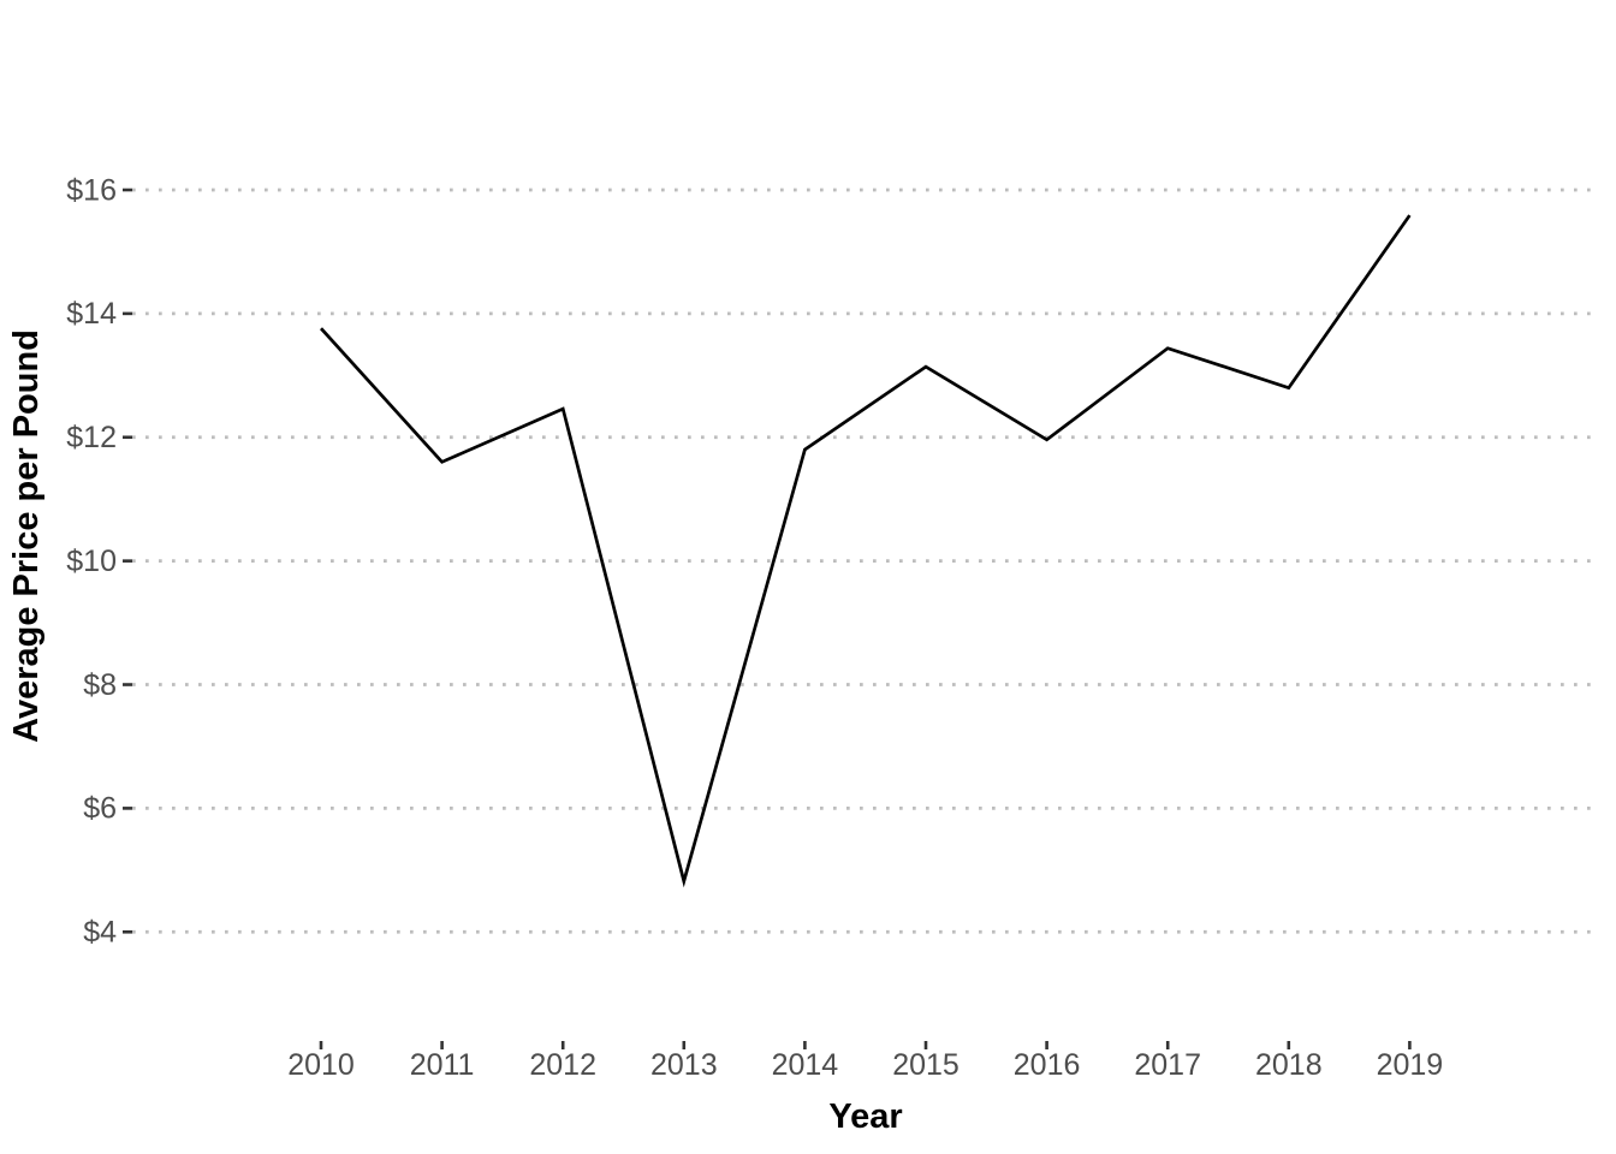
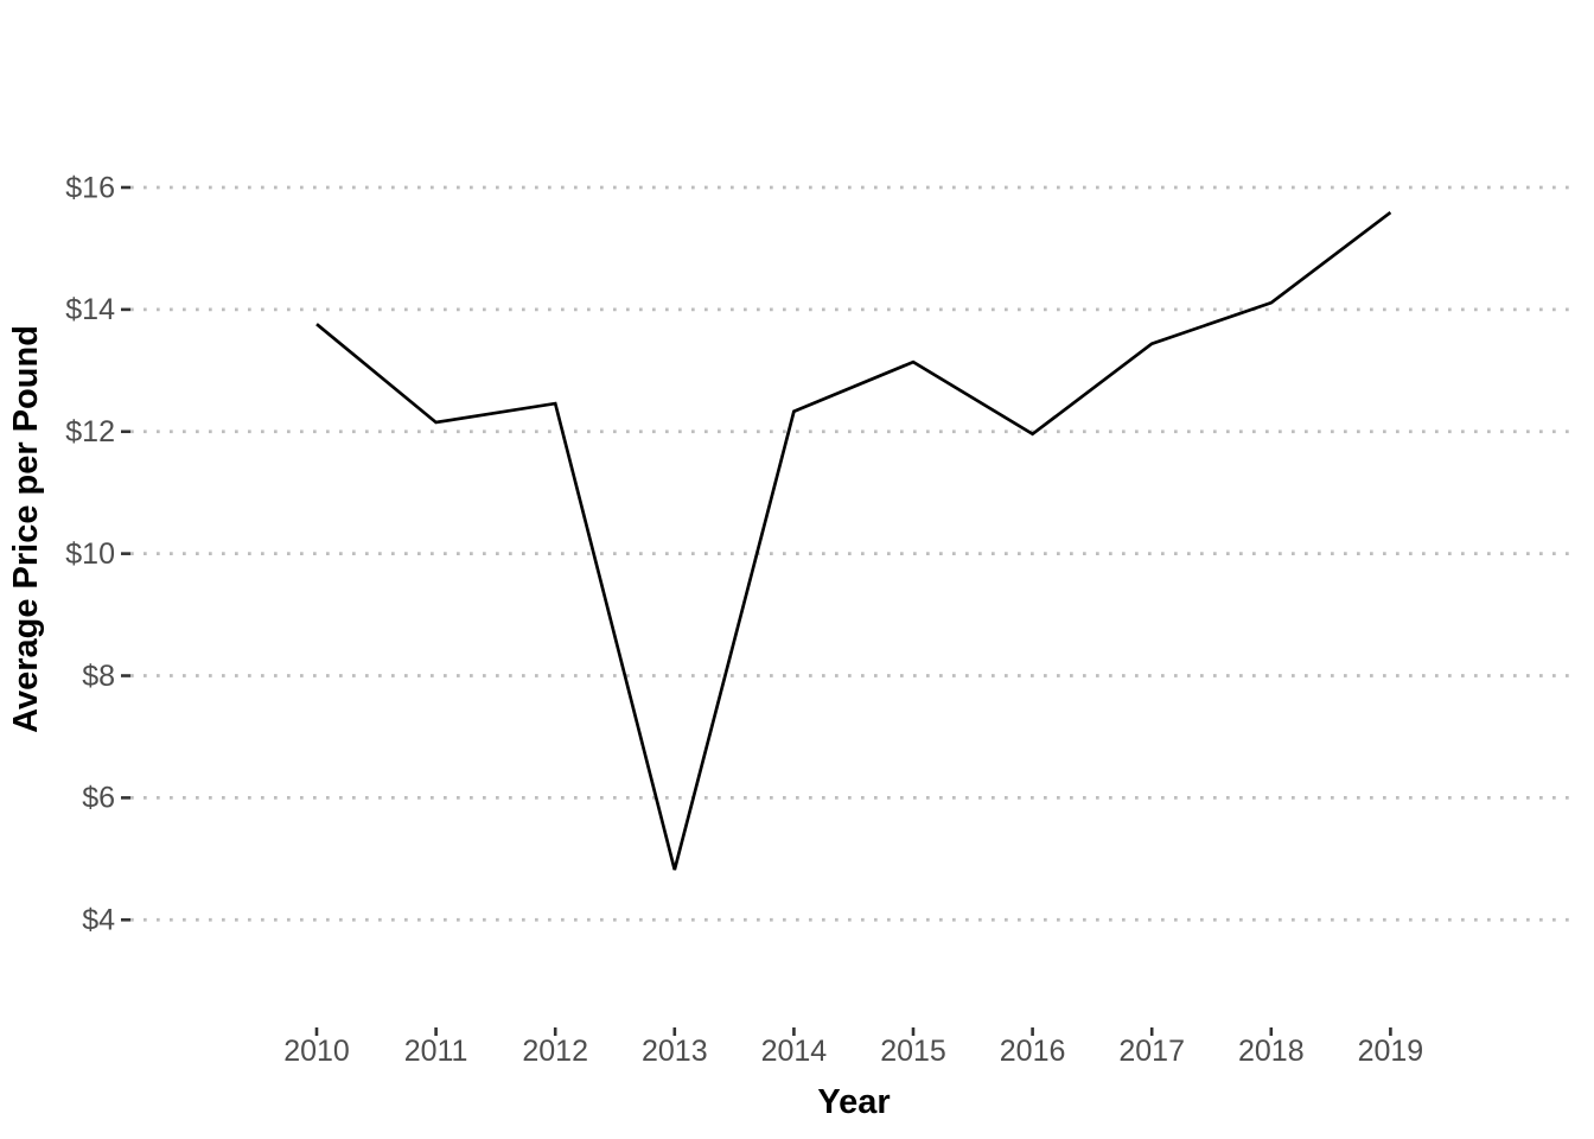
2011: $11.6 -> $12.2
2014: $11.8 -> $12.3
2018: $12.8 -> $14.1
